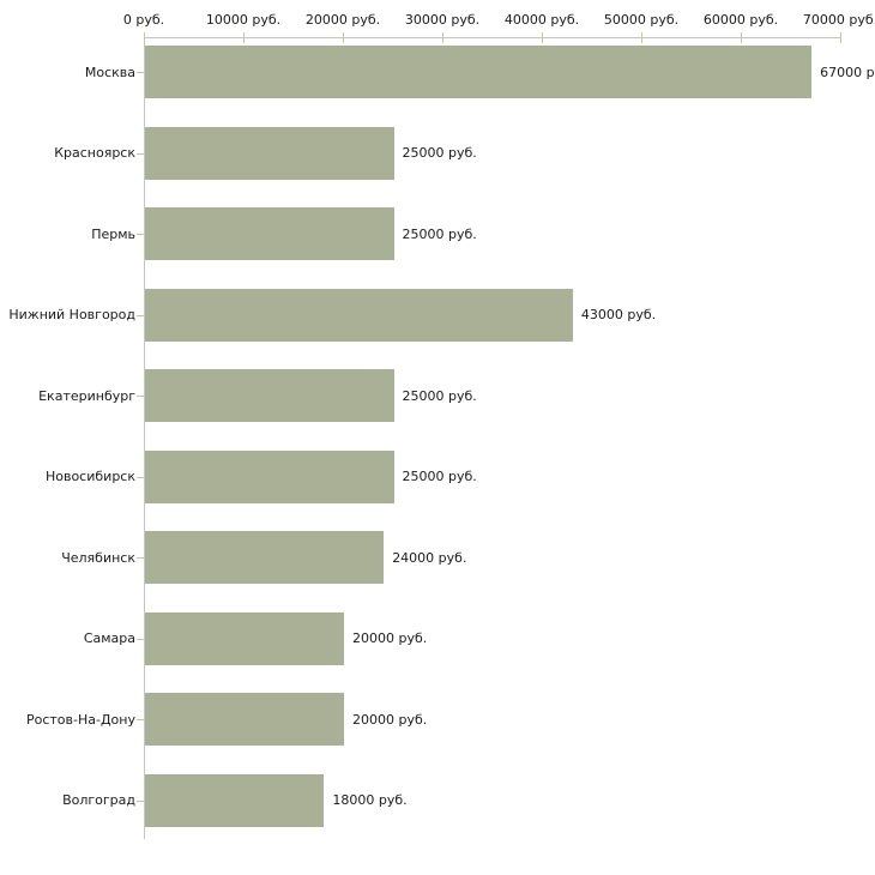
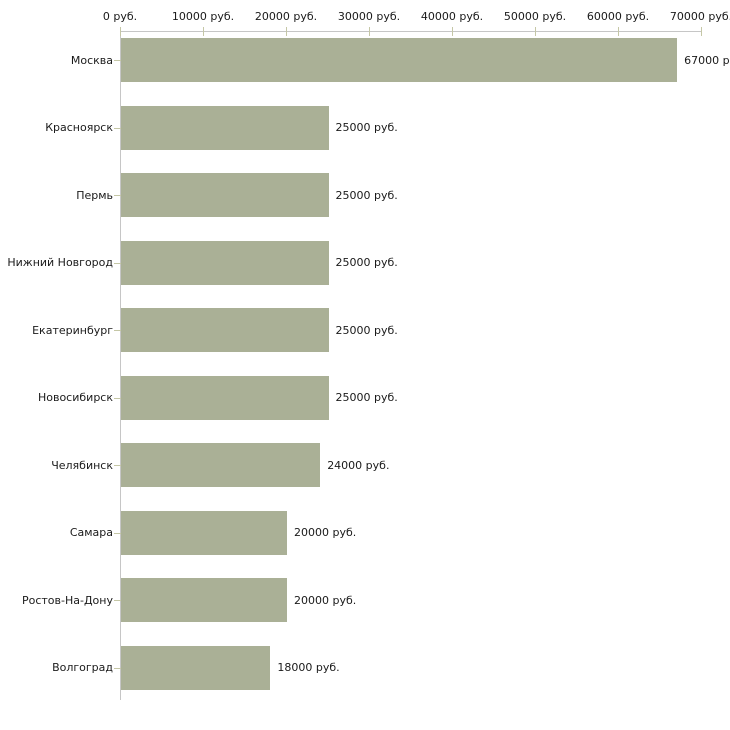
Нижний Новгород: 43000 -> 25000
